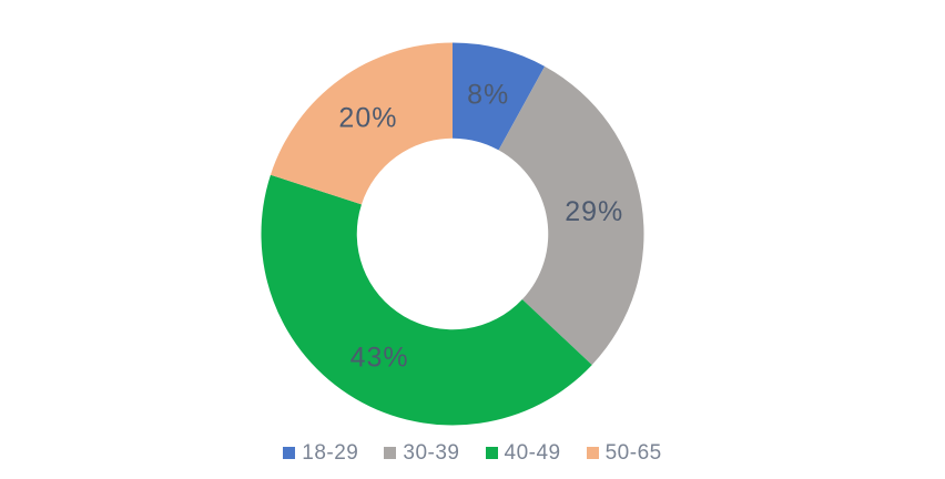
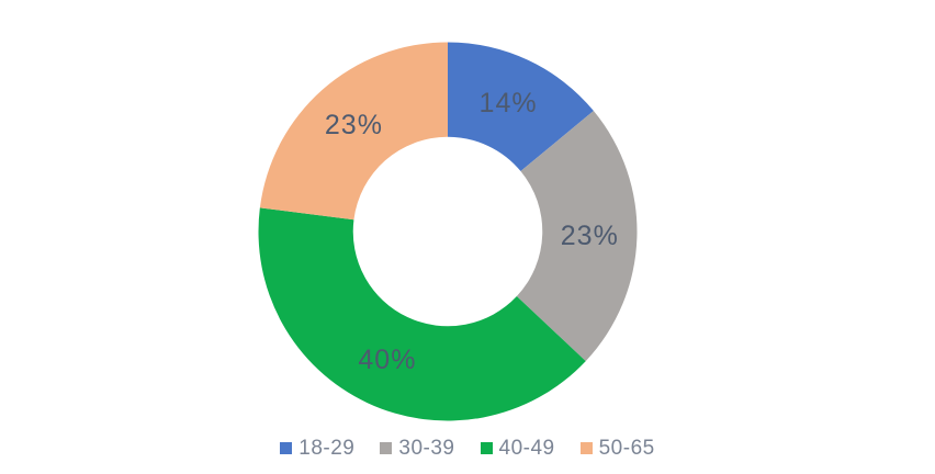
18-29: 8% -> 14%
30-39: 29% -> 23%
40-49: 43% -> 40%
50-65: 20% -> 23%
